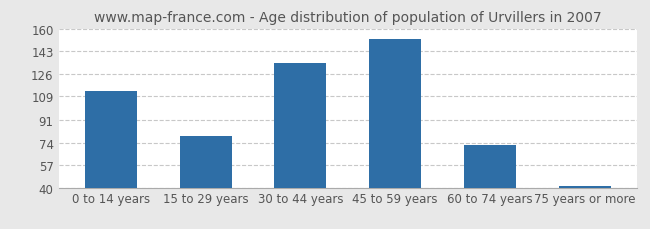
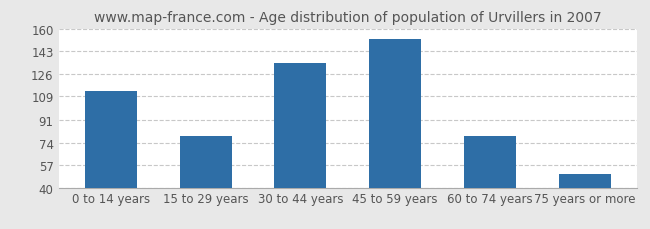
60 to 74 years: 72 -> 79
75 years or more: 41 -> 50
